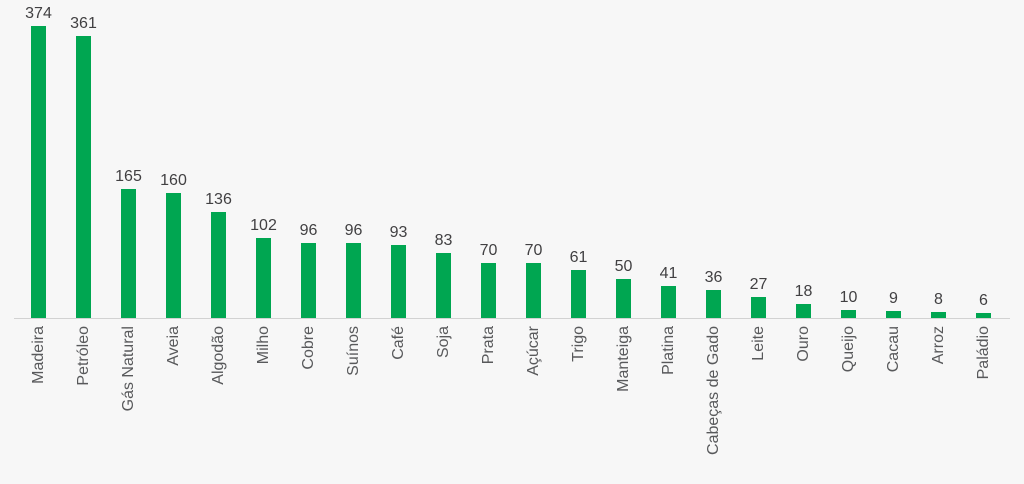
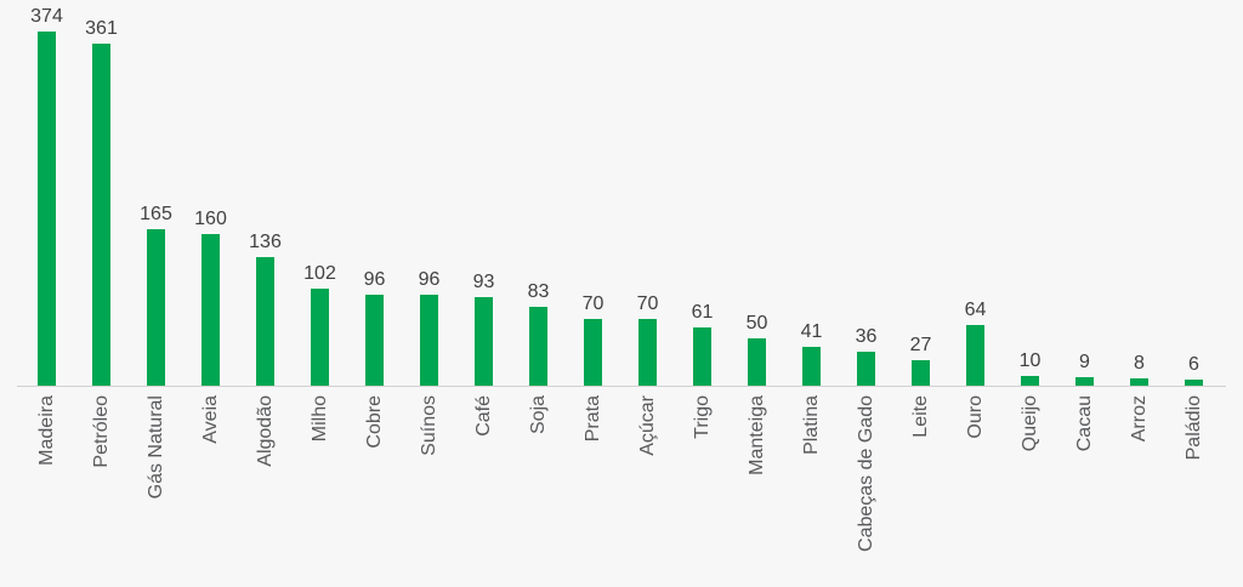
Ouro: 18 -> 64
